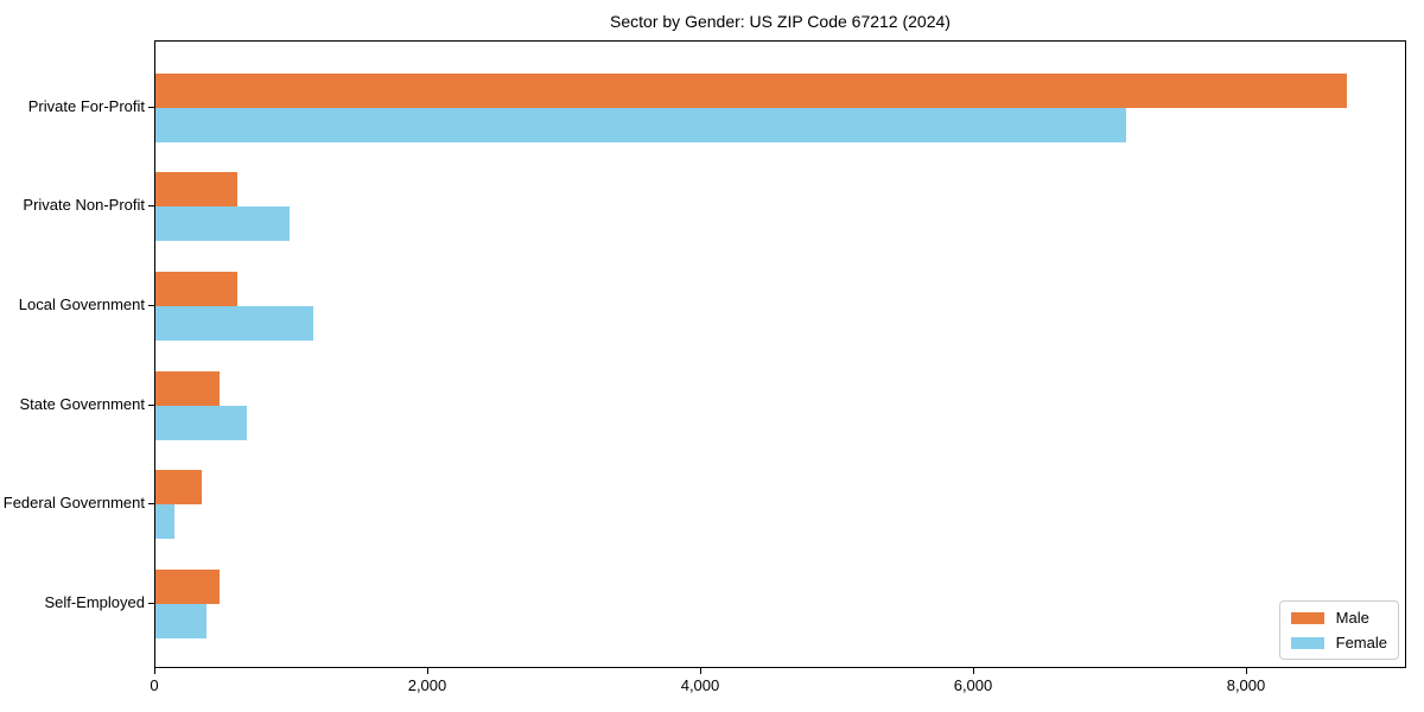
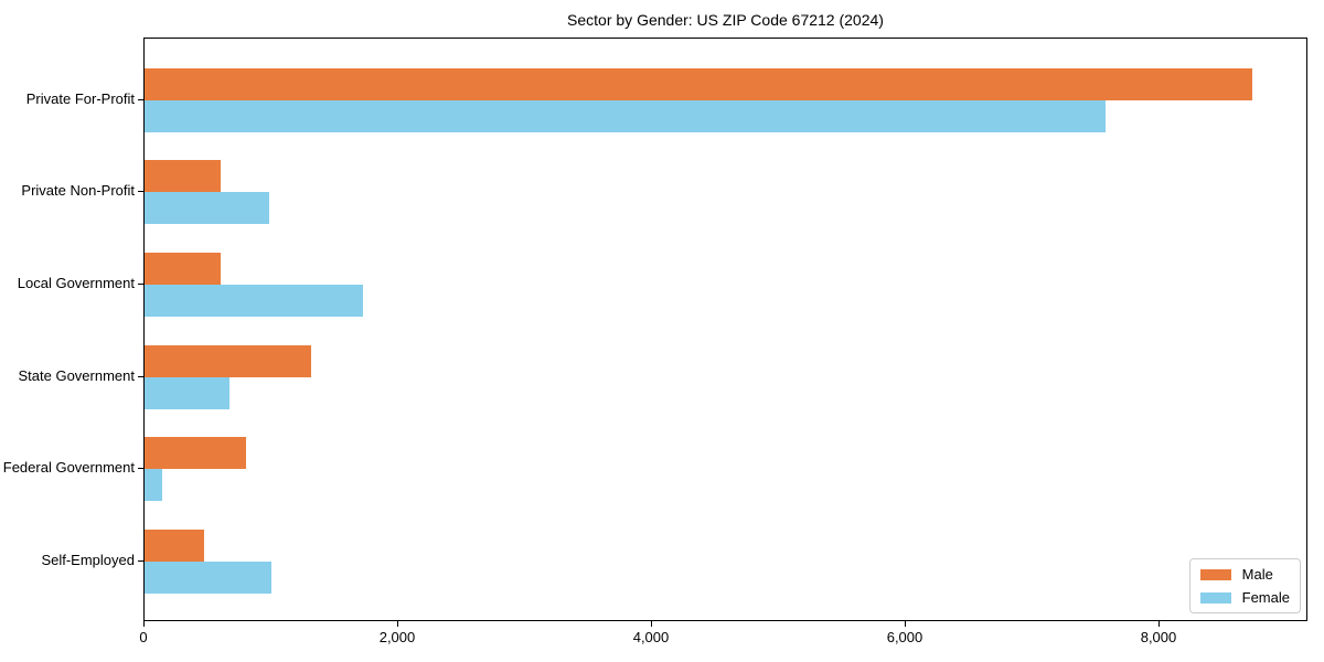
Female/Private For-Profit: 7110 -> 7570
Female/Local Government: 1160 -> 1720
Male/State Government: 470 -> 1310
Male/Federal Government: 340 -> 800
Female/Self-Employed: 380 -> 1000
